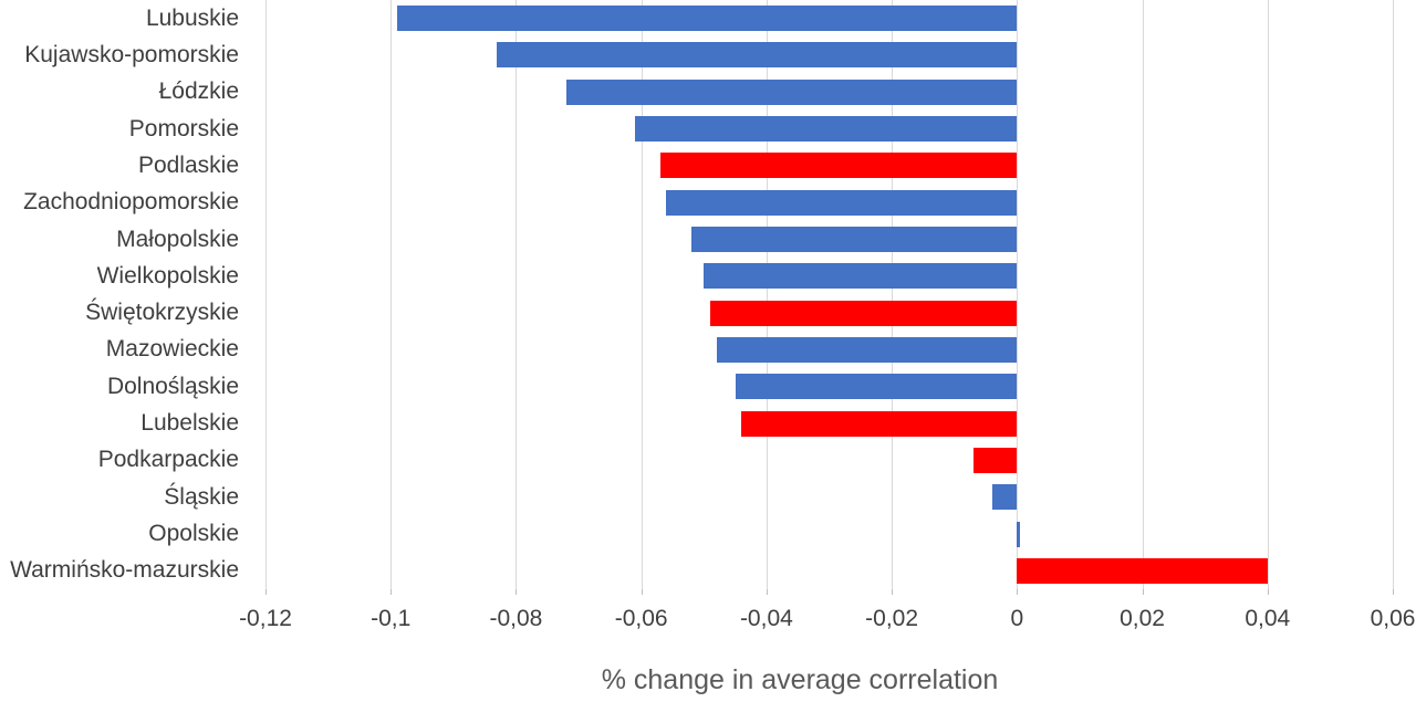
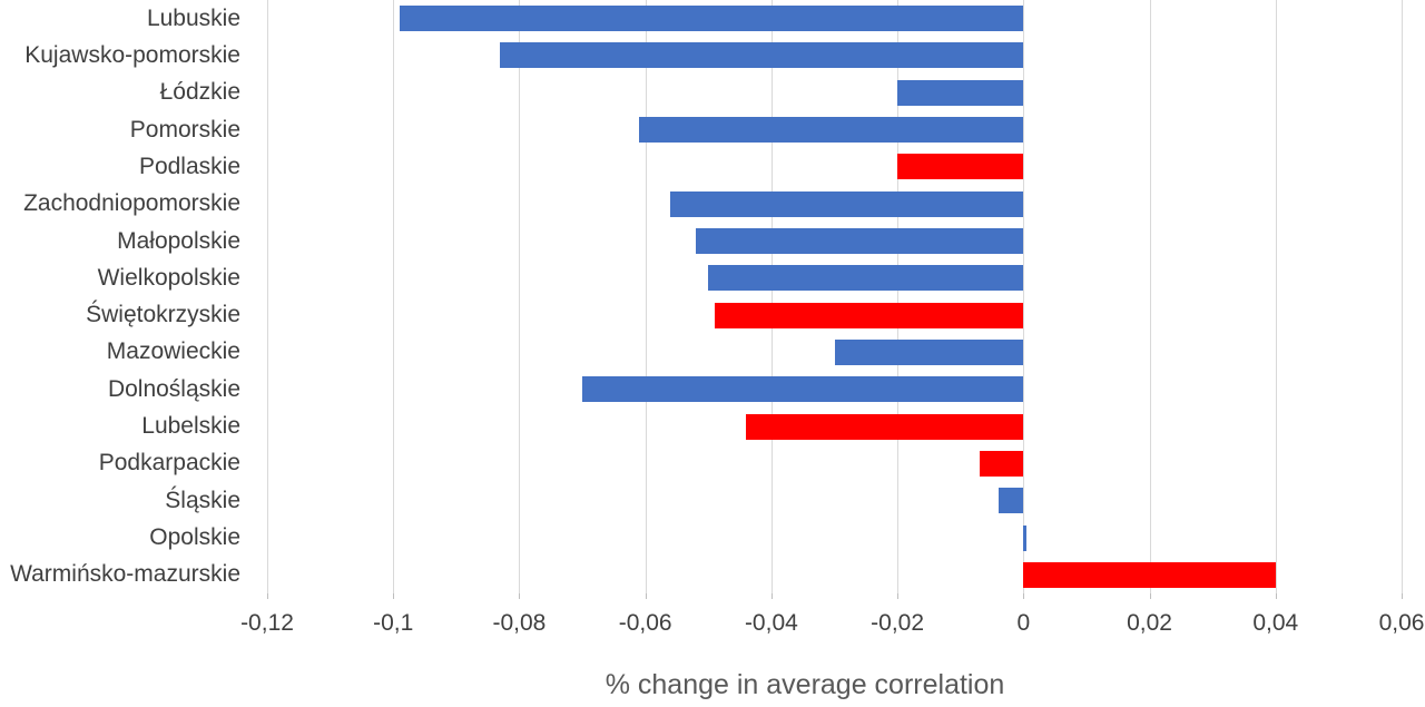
Łódzkie: -0,07 -> -0,02
Podlaskie: -0,06 -> -0,02
Mazowieckie: -0,05 -> -0,03
Dolnośląskie: -0,04 -> -0,07
